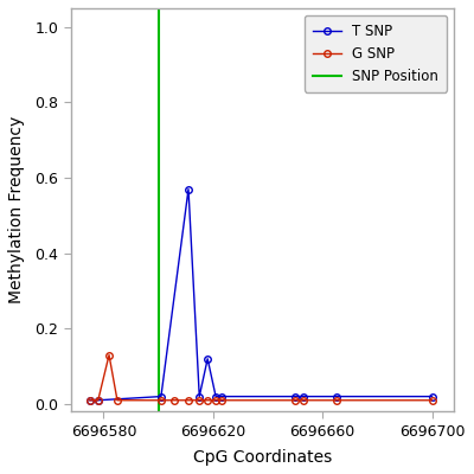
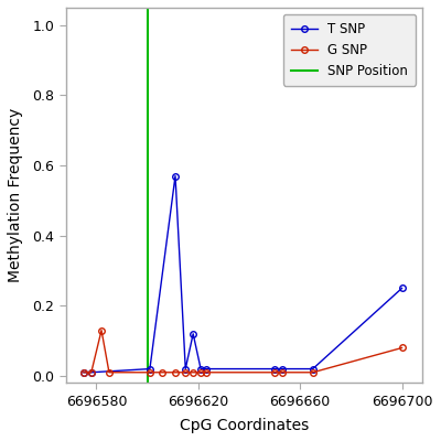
T SNP/6696700: 0.02 -> 0.25
G SNP/6696700: 0.01 -> 0.08
